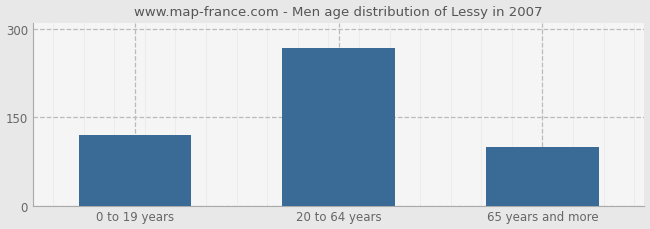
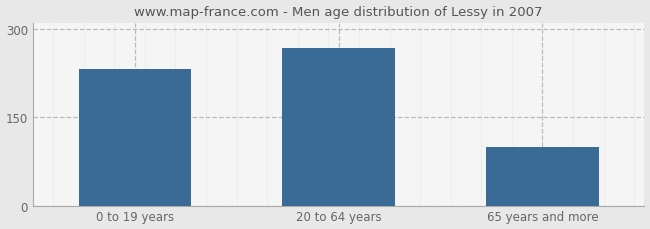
0 to 19 years: 120 -> 232
